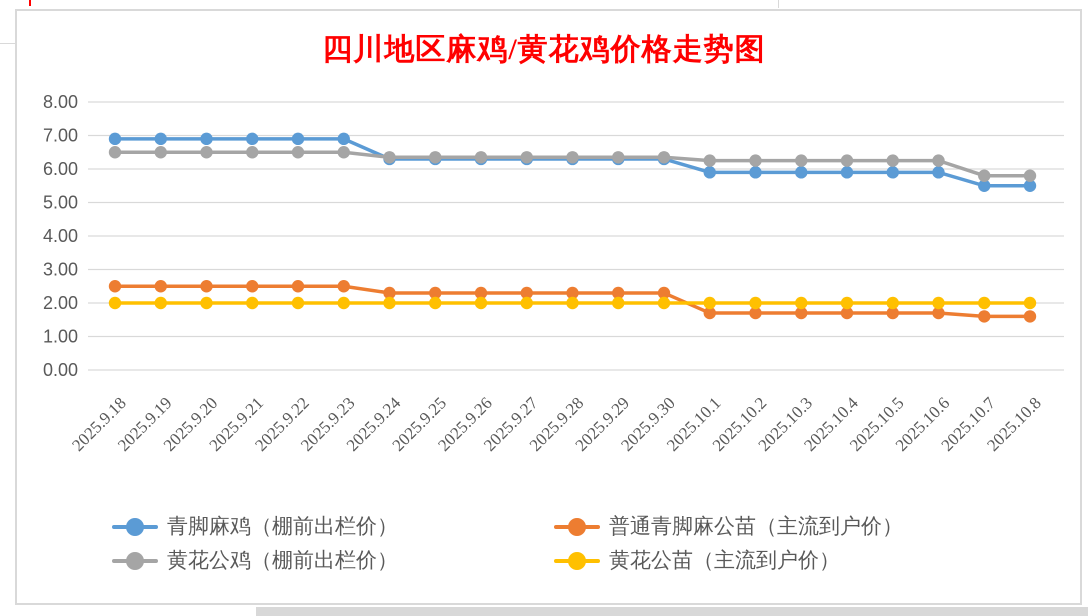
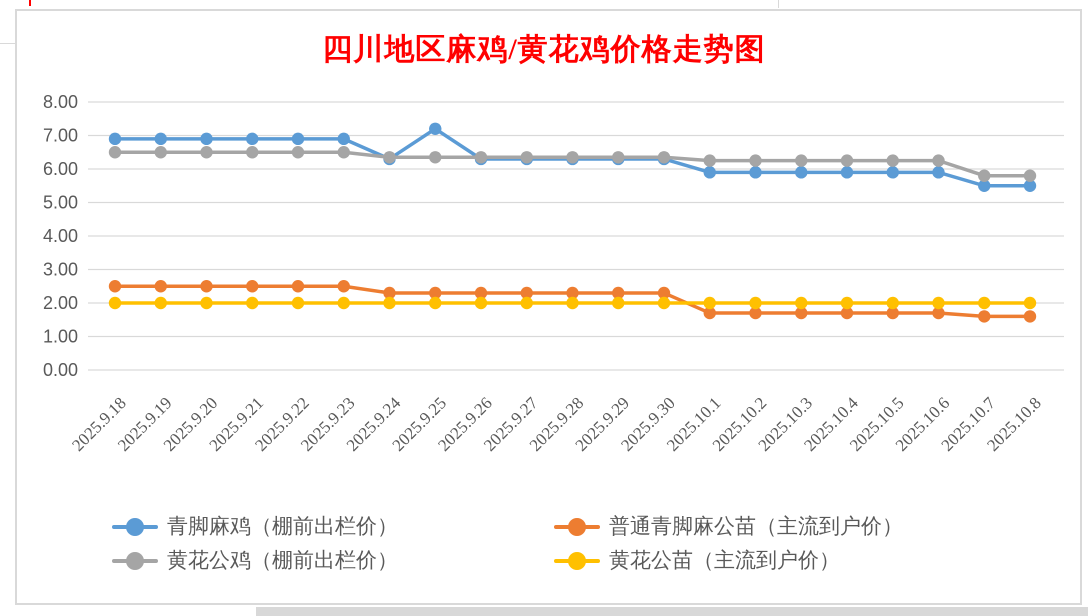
青脚麻鸡（棚前出栏价）/2025.9.25: 6.3 -> 7.2
